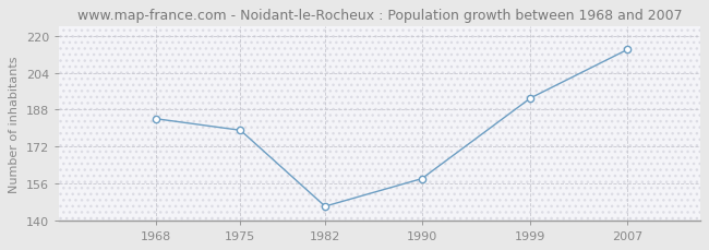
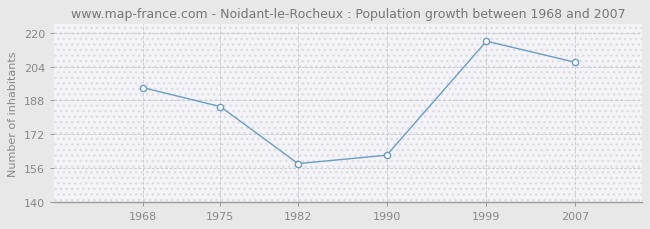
1968: 184 -> 194
1975: 179 -> 185
1982: 146 -> 158
1990: 158 -> 162
1999: 193 -> 216
2007: 214 -> 206
